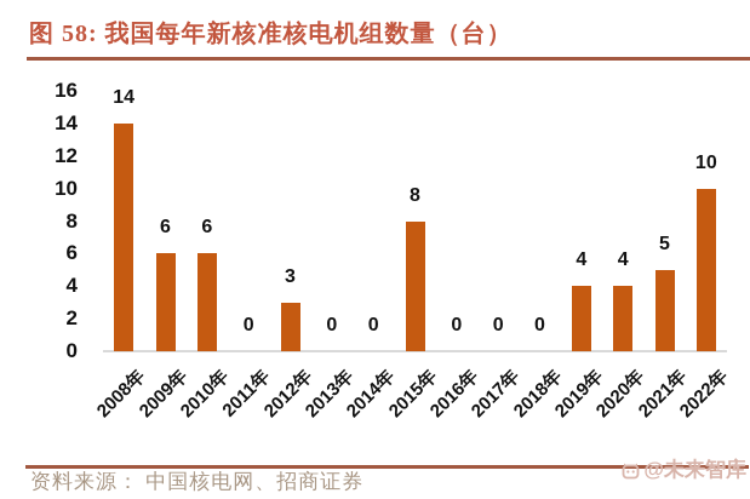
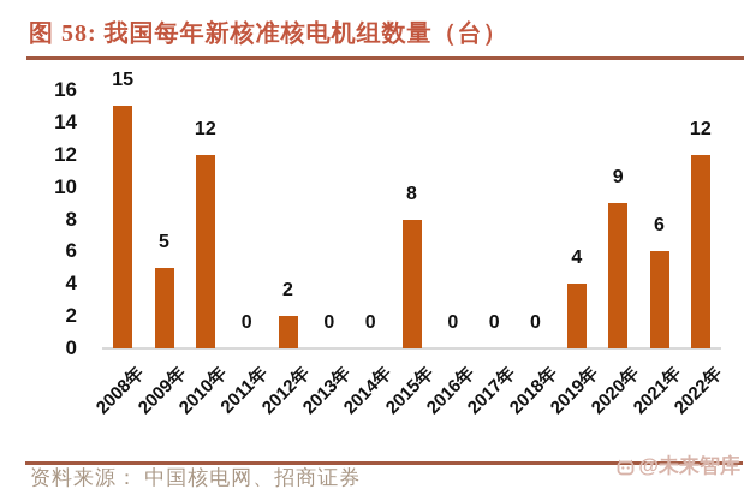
2008年: 14 -> 15
2009年: 6 -> 5
2010年: 6 -> 12
2012年: 3 -> 2
2020年: 4 -> 9
2021年: 5 -> 6
2022年: 10 -> 12
